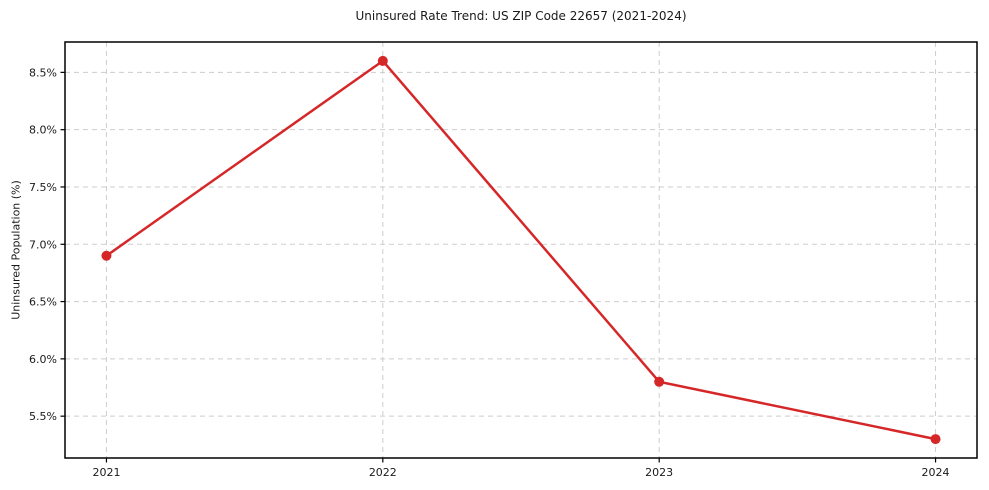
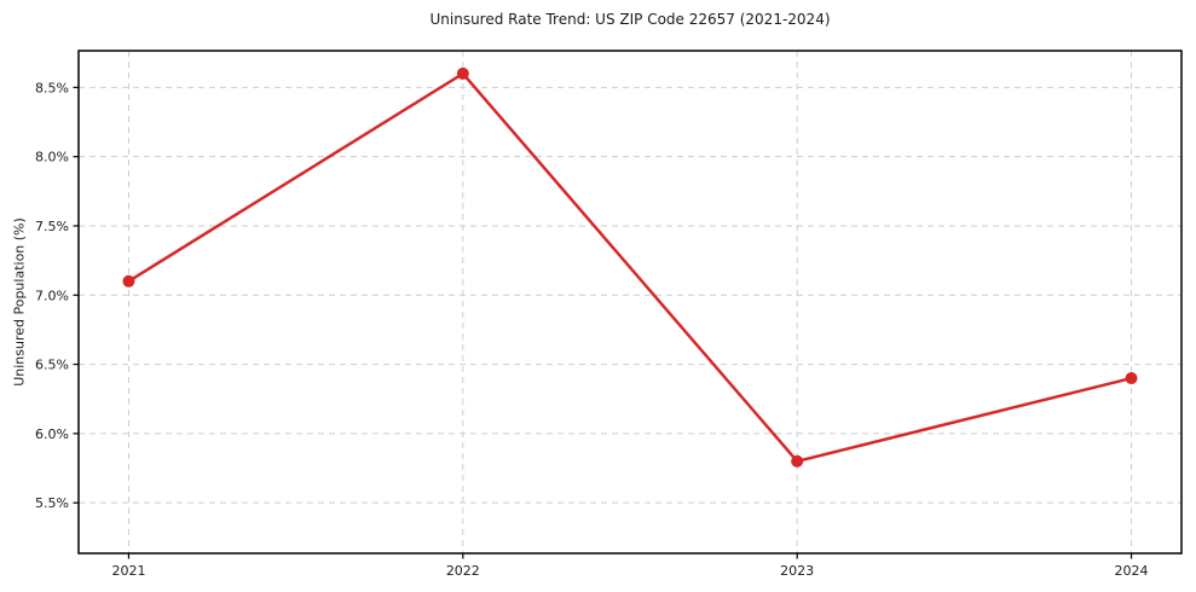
2021: 6.9% -> 7.1%
2024: 5.3% -> 6.4%
